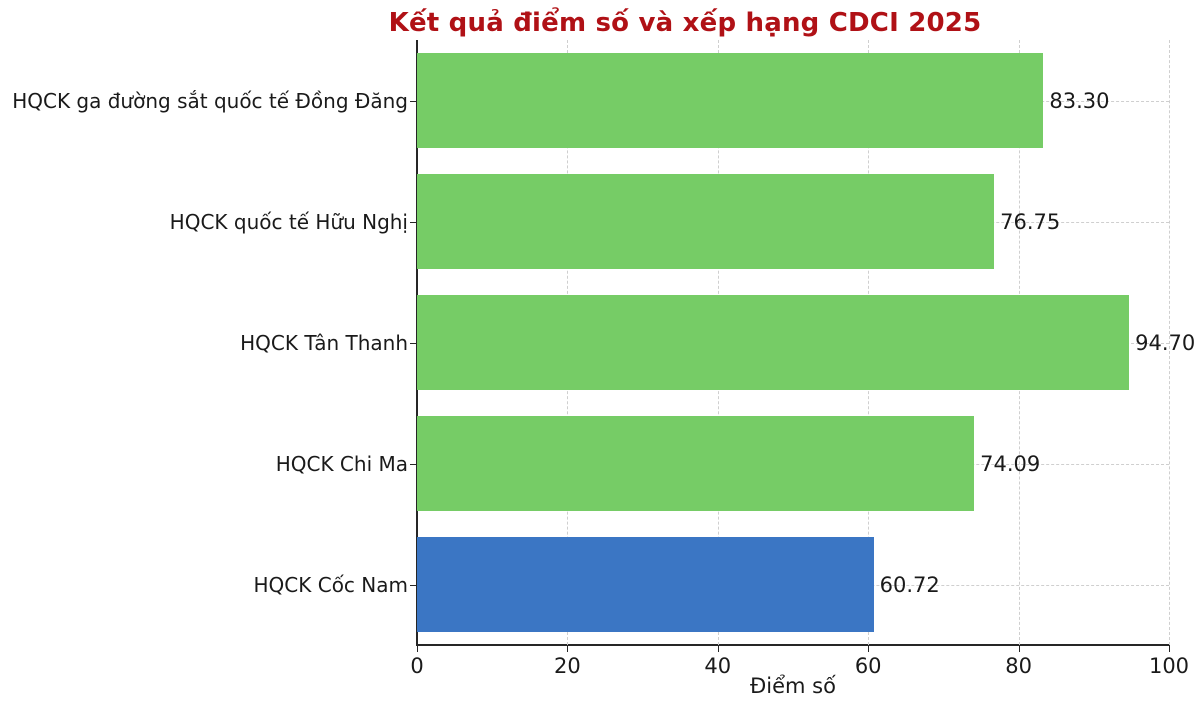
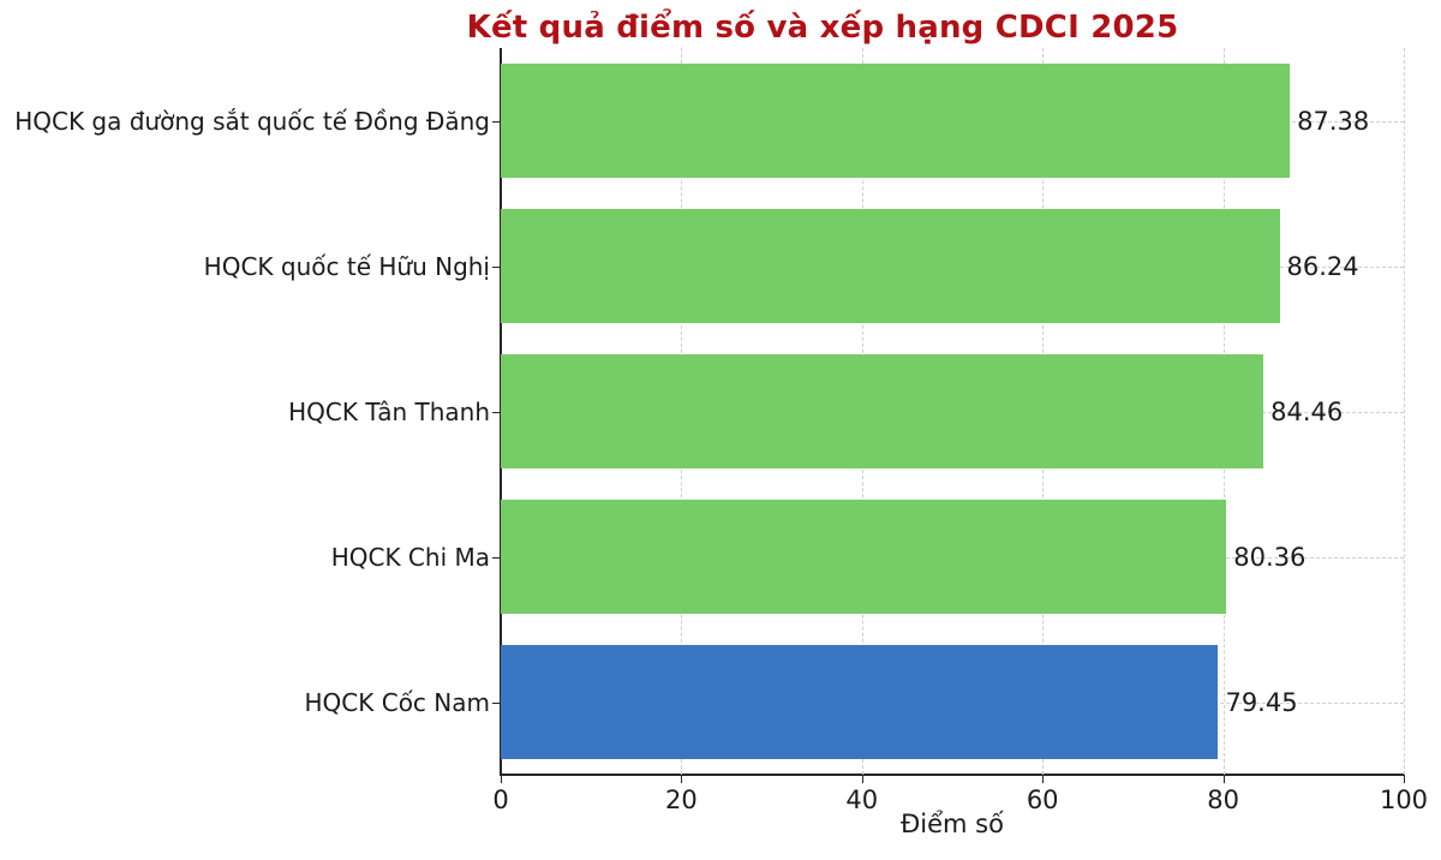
HQCK ga đường sắt quốc tế Đồng Đăng: 83.30 -> 87.38
HQCK quốc tế Hữu Nghị: 76.75 -> 86.24
HQCK Tân Thanh: 94.70 -> 84.46
HQCK Chi Ma: 74.09 -> 80.36
HQCK Cốc Nam: 60.72 -> 79.45
